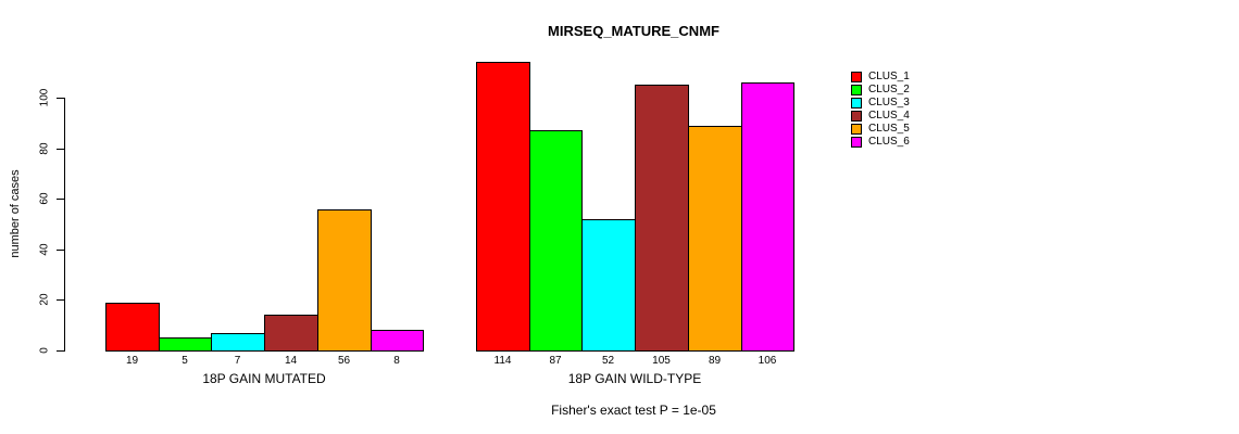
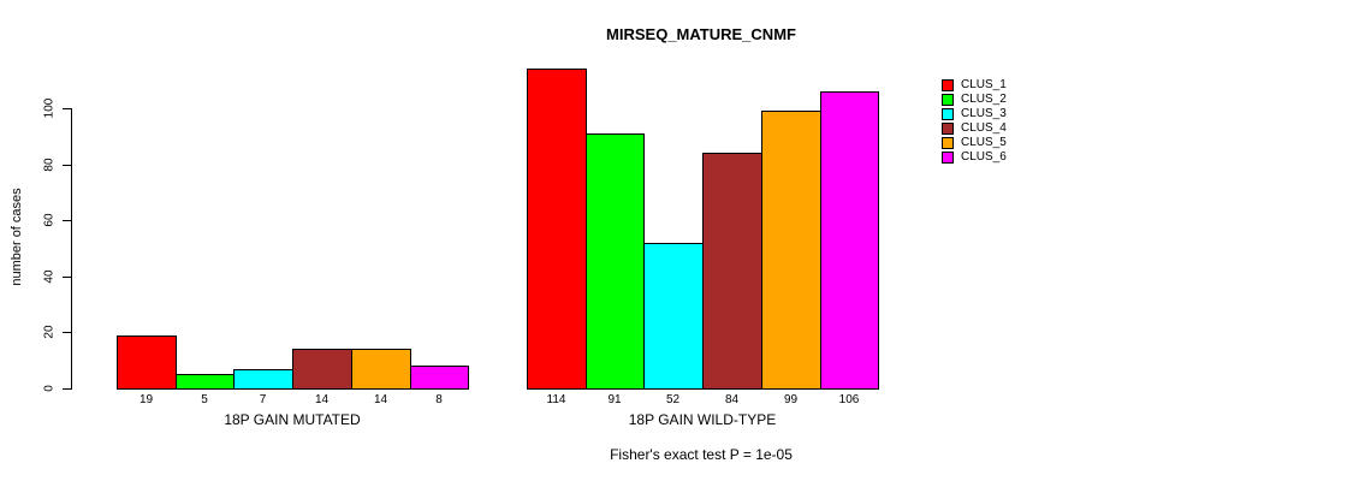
CLUS_5/18P GAIN MUTATED: 56 -> 14
CLUS_2/18P GAIN WILD-TYPE: 87 -> 91
CLUS_4/18P GAIN WILD-TYPE: 105 -> 84
CLUS_5/18P GAIN WILD-TYPE: 89 -> 99
